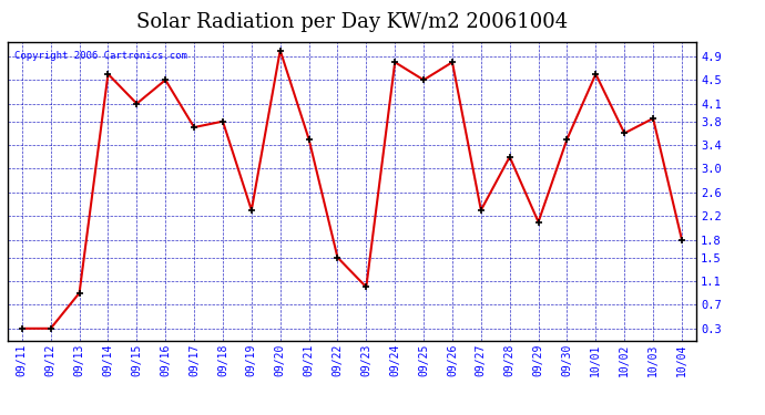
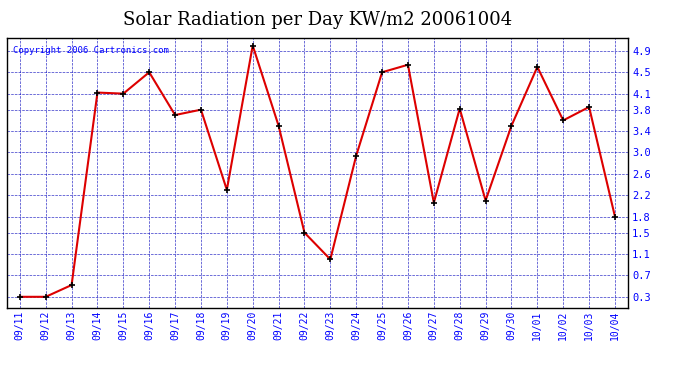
09/13: 0.90 -> 0.52
09/14: 4.60 -> 4.12
09/24: 4.80 -> 2.94
09/26: 4.80 -> 4.64
09/27: 2.30 -> 2.06
09/28: 3.20 -> 3.82
